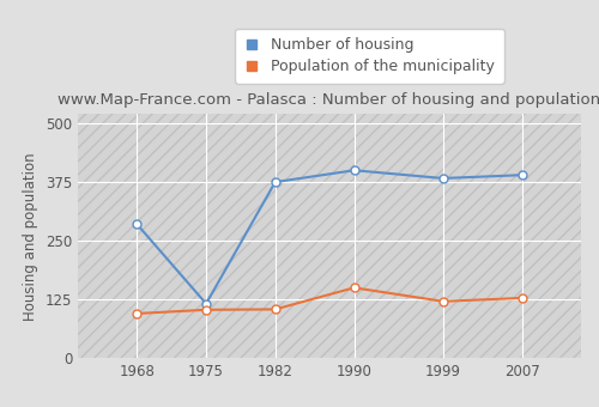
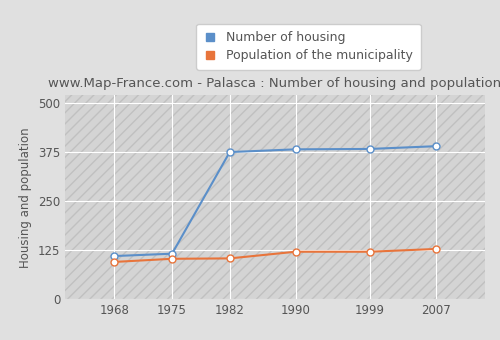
Number of housing/1968: 285 -> 110
Number of housing/1990: 400 -> 382
Population of the municipality/1990: 150 -> 121
